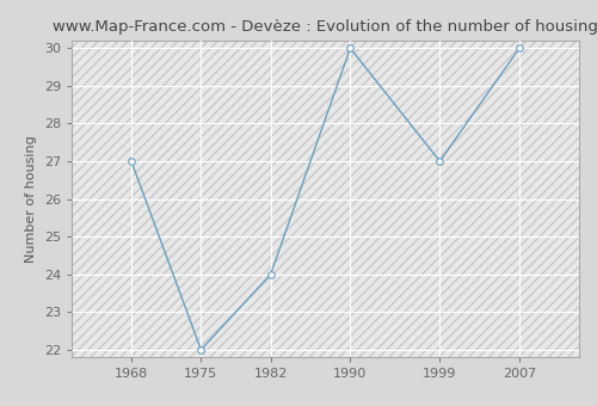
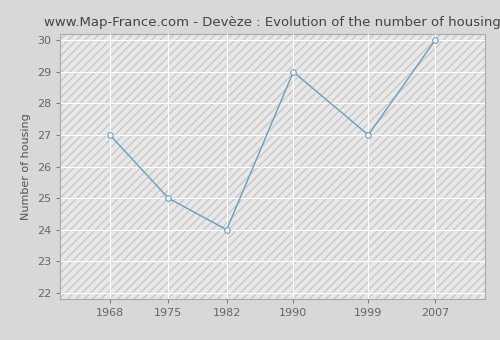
1975: 22 -> 25
1990: 30 -> 29
